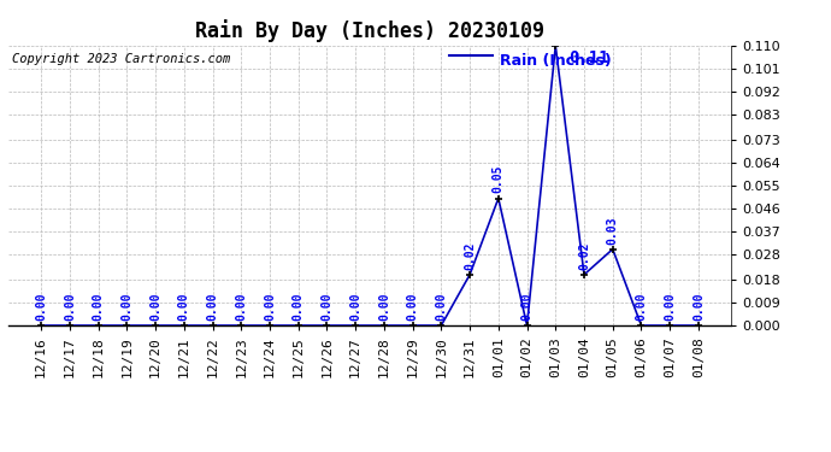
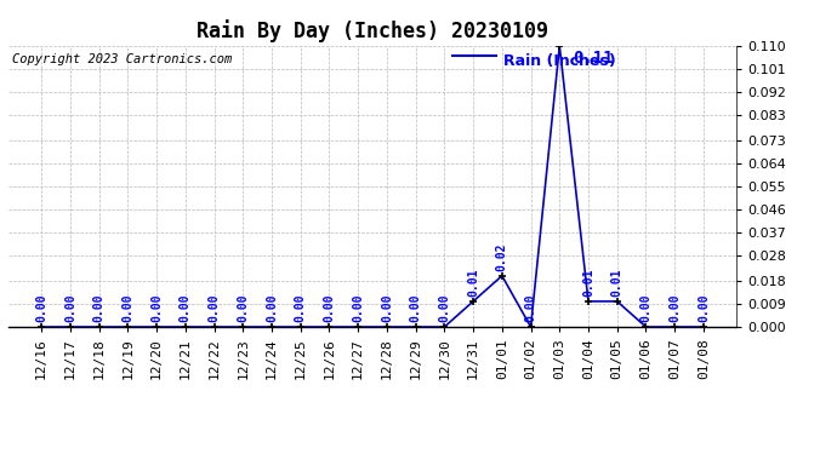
12/31: 0.02 -> 0.01
01/01: 0.05 -> 0.02
01/04: 0.02 -> 0.01
01/05: 0.03 -> 0.01
